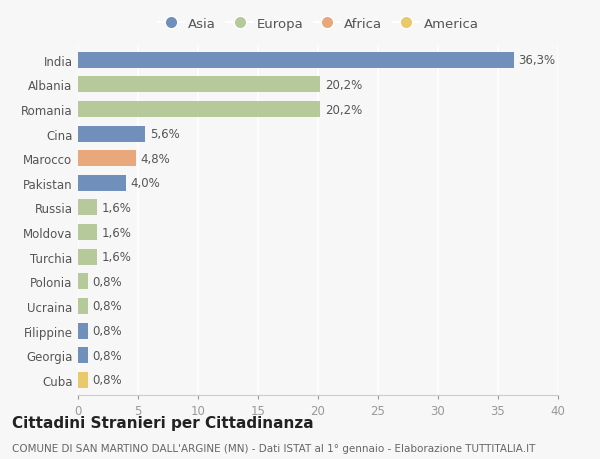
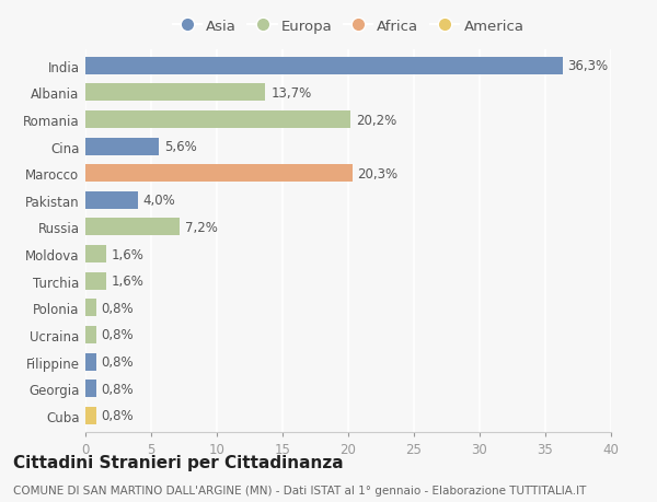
Albania: 20,2% -> 13,7%
Marocco: 4,8% -> 20,3%
Russia: 1,6% -> 7,2%
